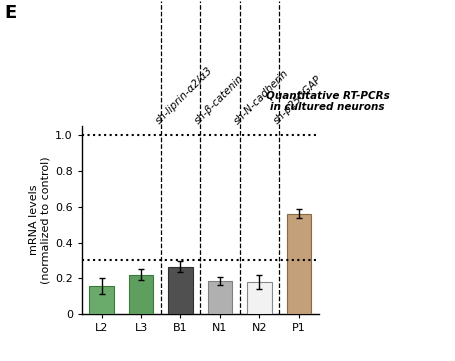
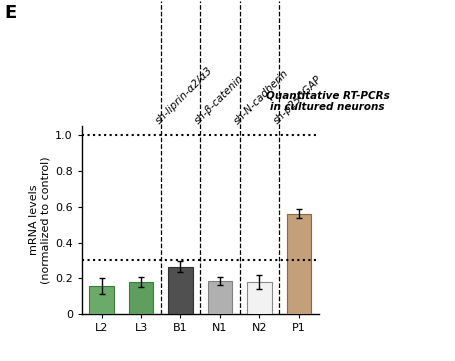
L3: 0.22 -> 0.18
